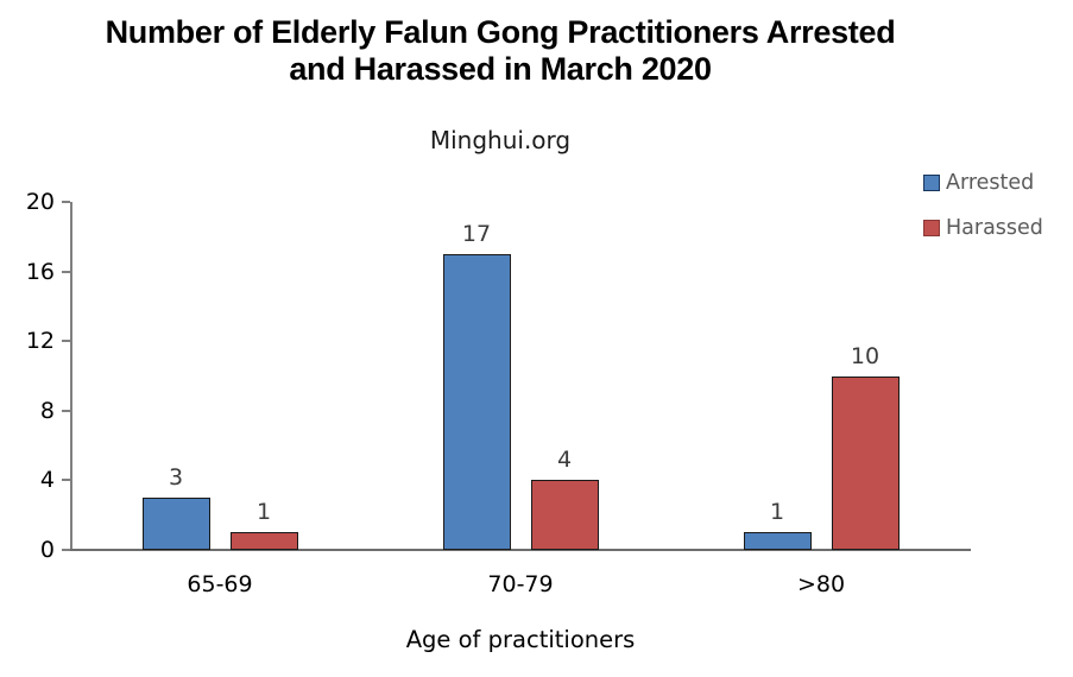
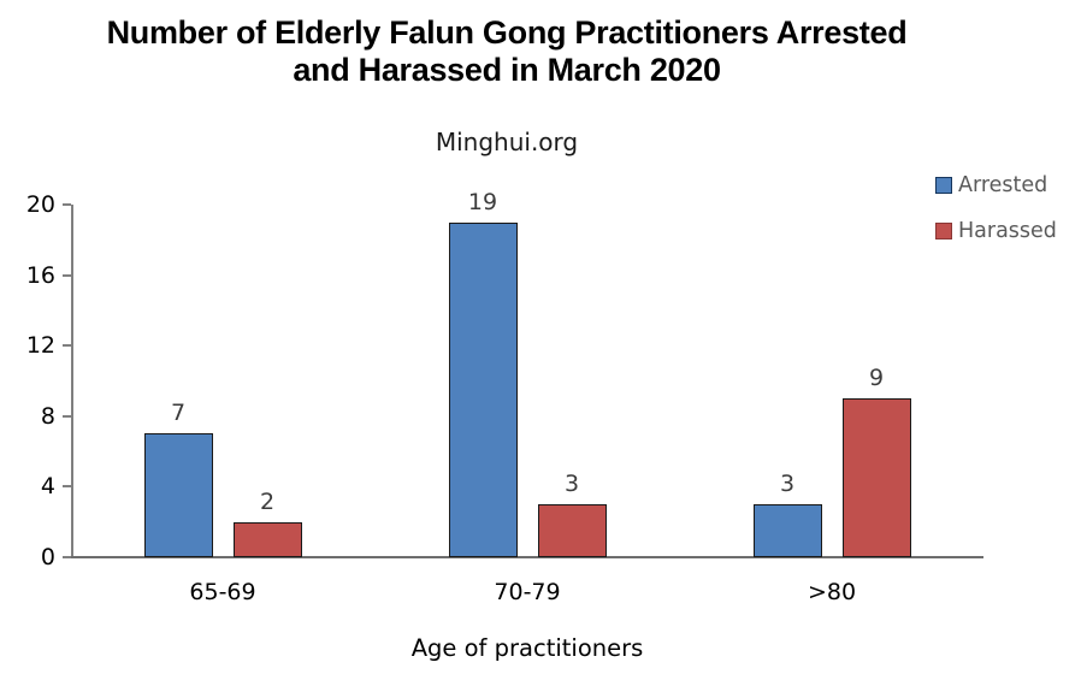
Arrested/65-69: 3 -> 7
Harassed/65-69: 1 -> 2
Arrested/70-79: 17 -> 19
Harassed/70-79: 4 -> 3
Arrested/>80: 1 -> 3
Harassed/>80: 10 -> 9
